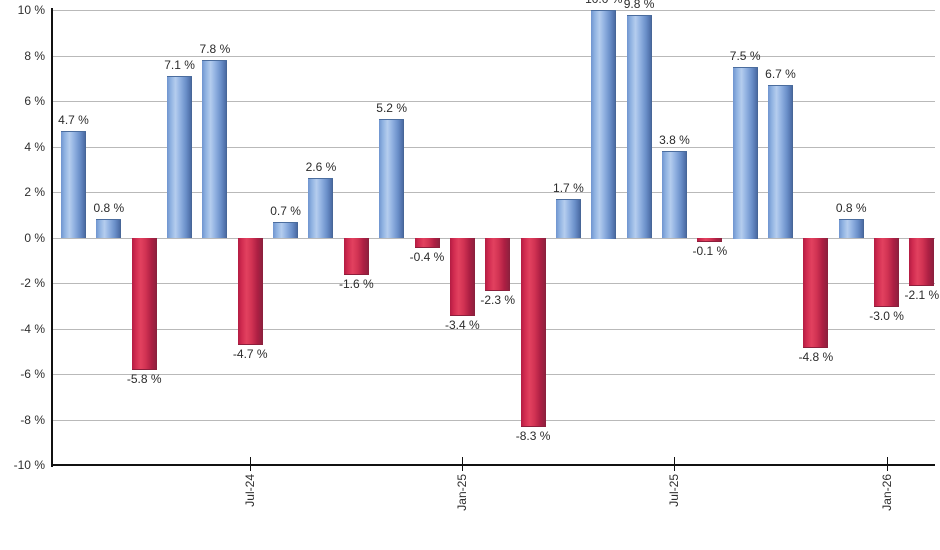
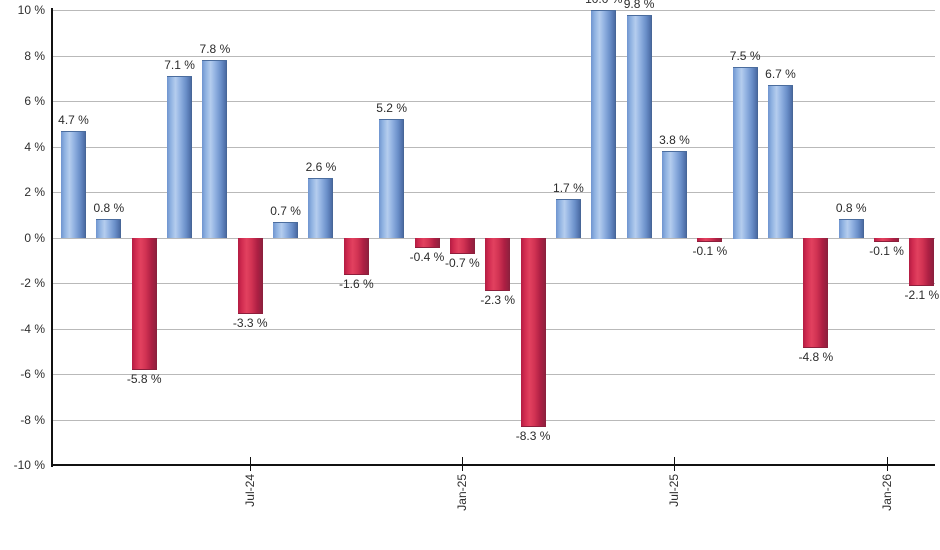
Jul-24: -4.7 -> -3.3
Jan-25: -3.4 -> -0.7
Jan-26: -3.0 -> -0.1
